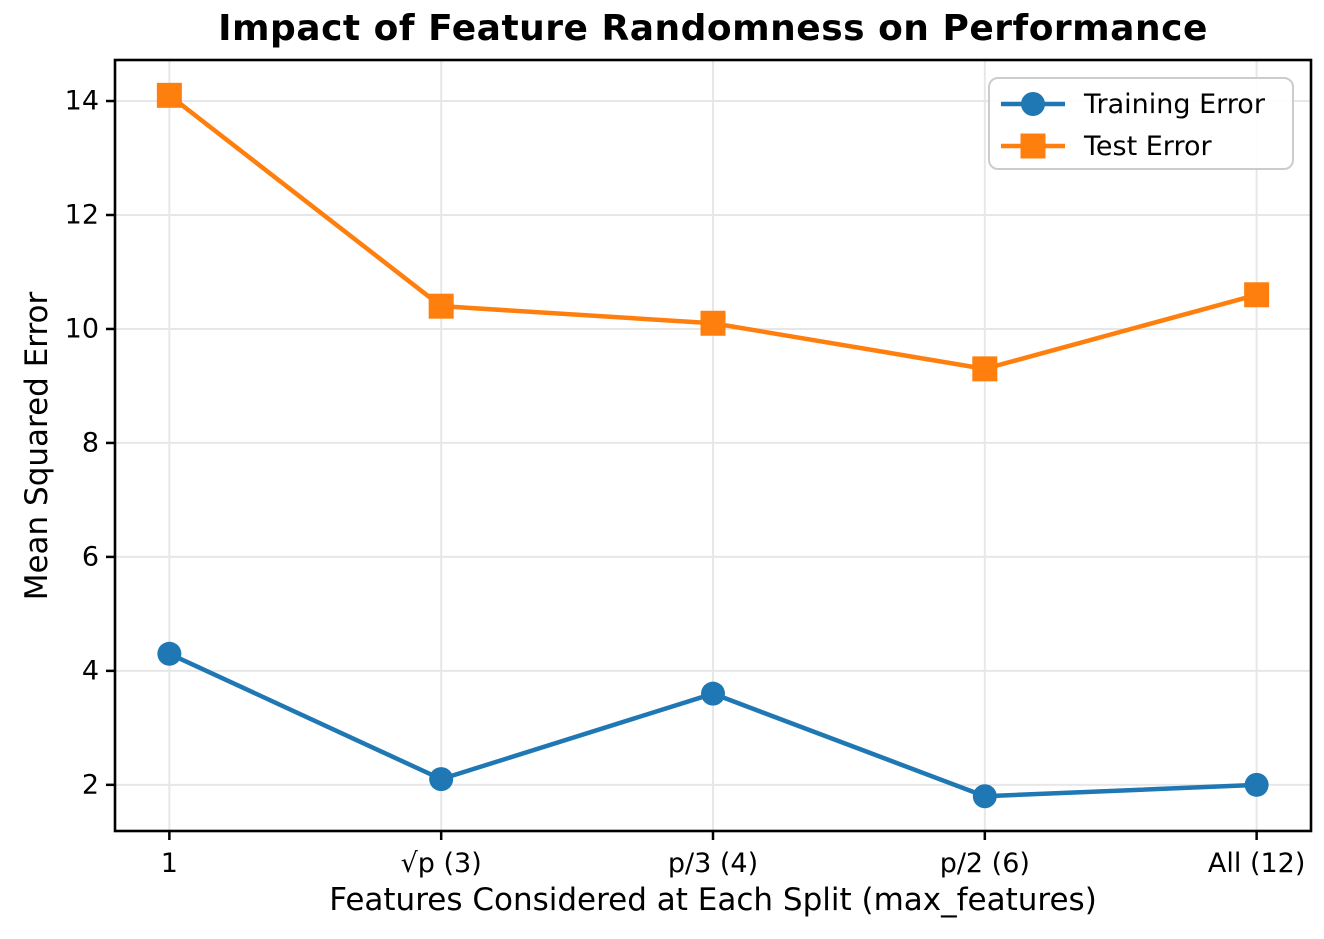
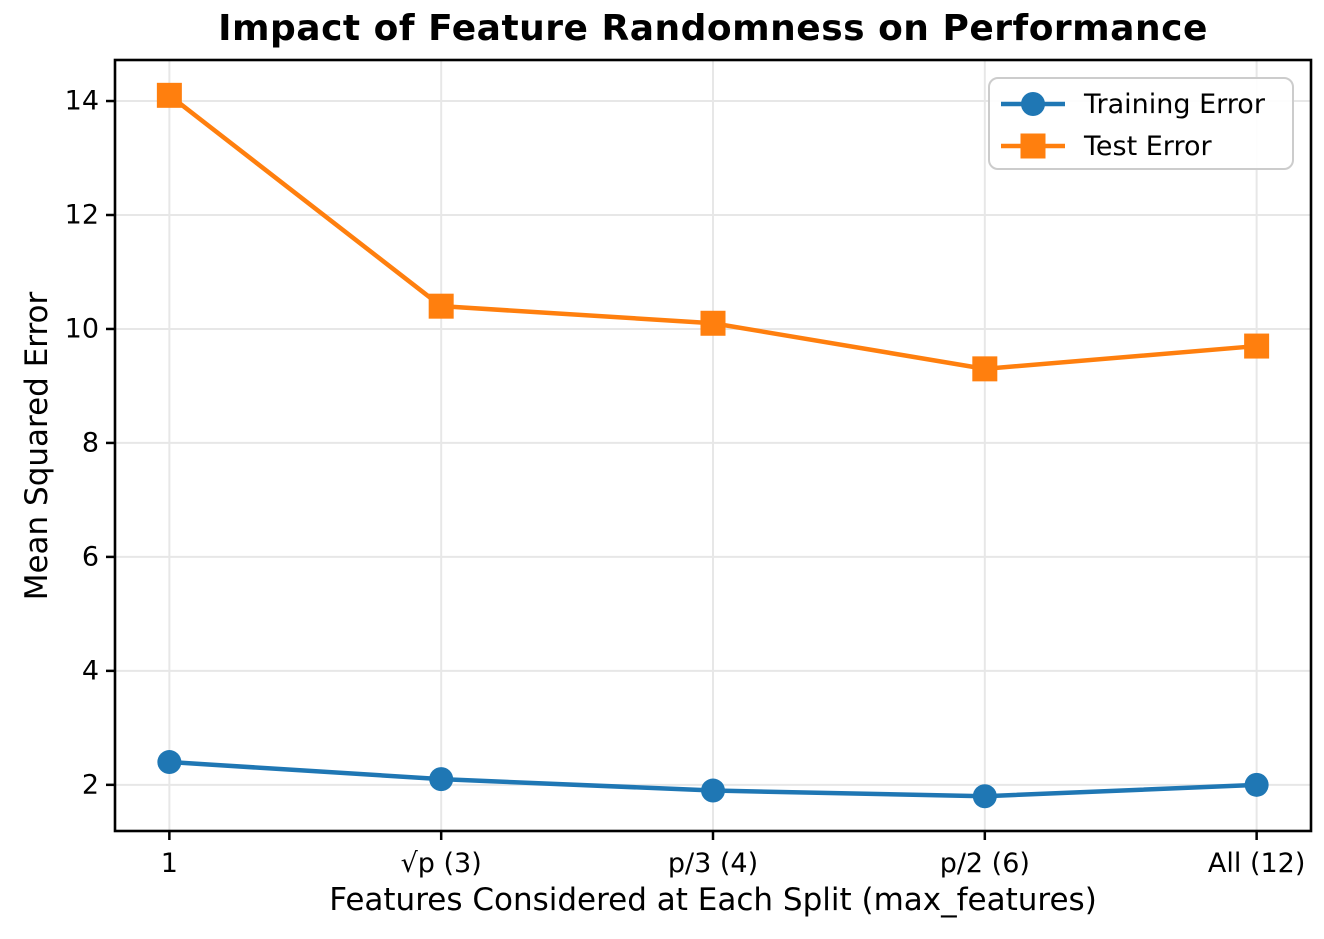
Training Error/1: 4.3 -> 2.4
Training Error/p/3 (4): 3.6 -> 1.9
Test Error/All (12): 10.6 -> 9.7
